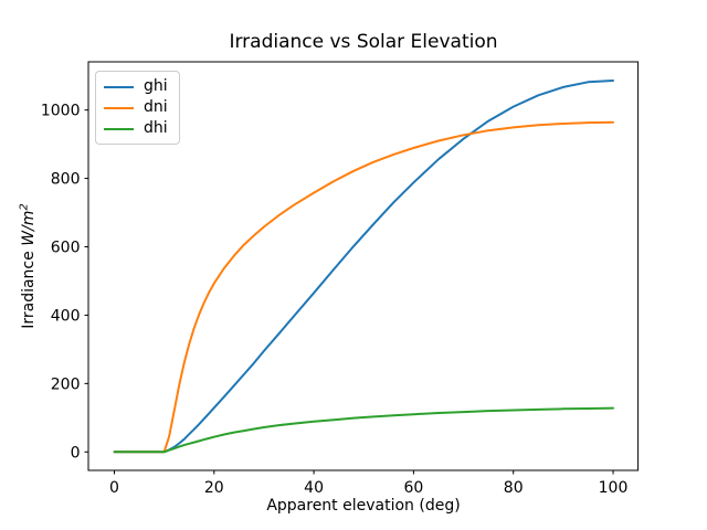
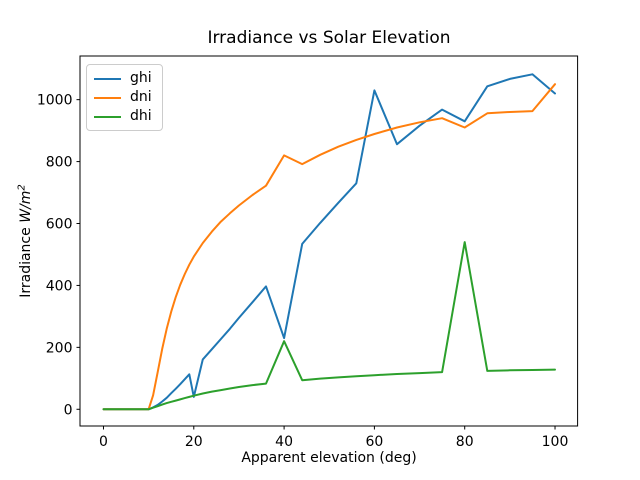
ghi/20: 130 -> 40
ghi/40: 460 -> 230
dni/40: 760 -> 820
dhi/40: 90 -> 220
ghi/60: 790 -> 1030
ghi/80: 1010 -> 930
dni/80: 950 -> 910
dhi/80: 120 -> 540
ghi/100: 1090 -> 1020
dni/100: 960 -> 1050
